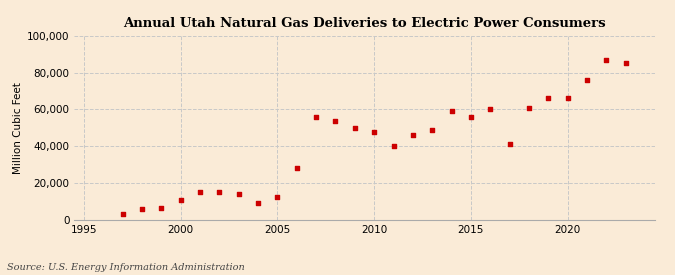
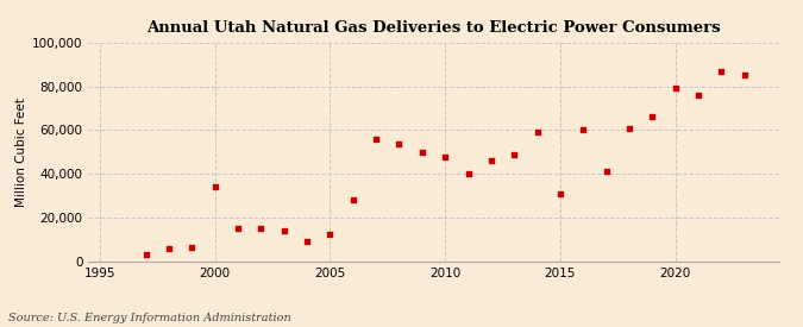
2000: 11,000 -> 34,000
2015: 56,000 -> 31,000
2020: 66,000 -> 79,000
